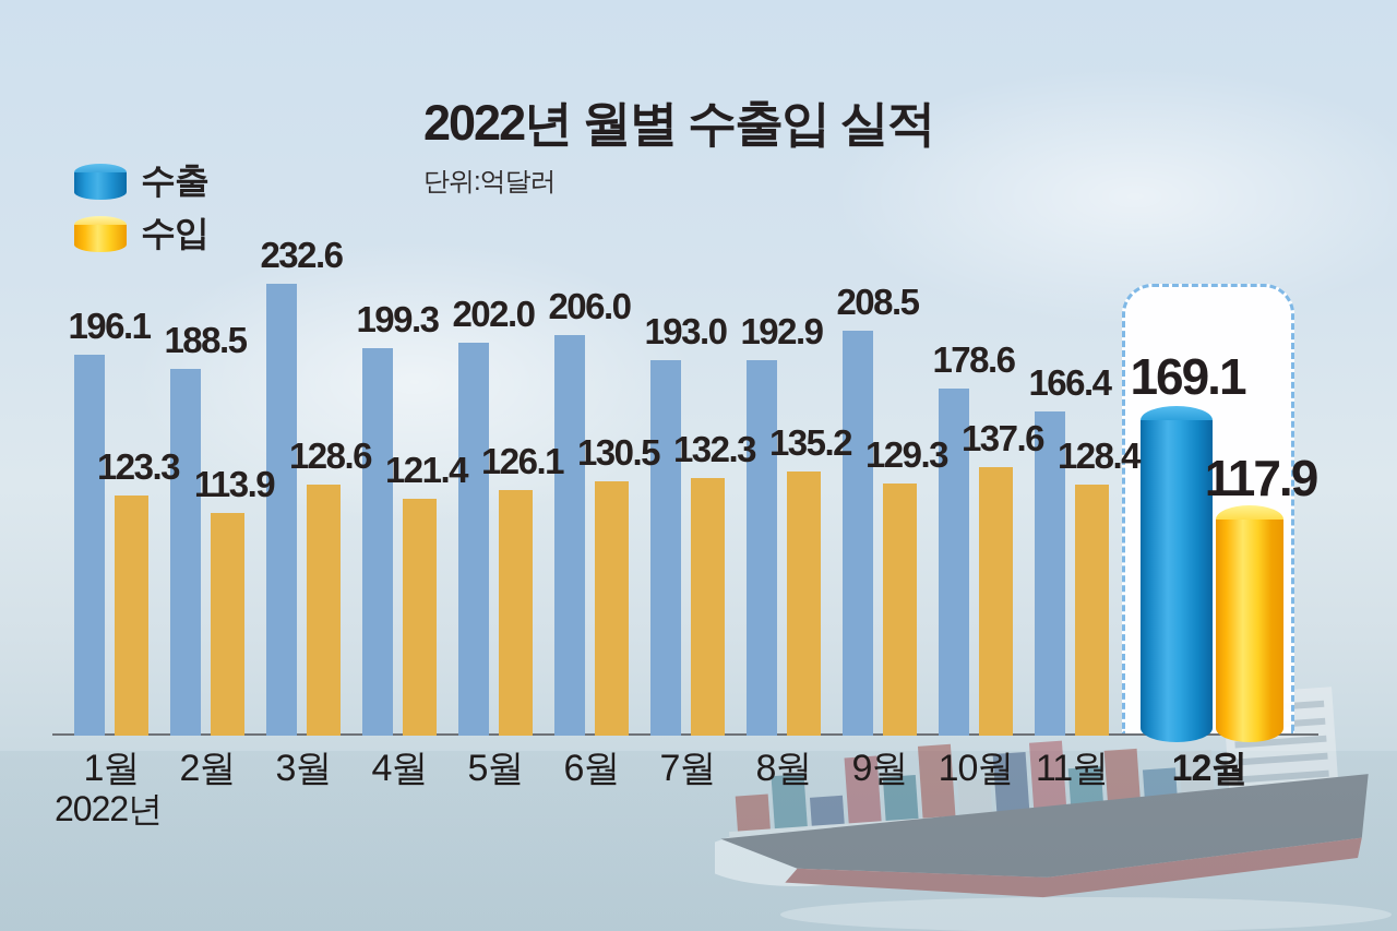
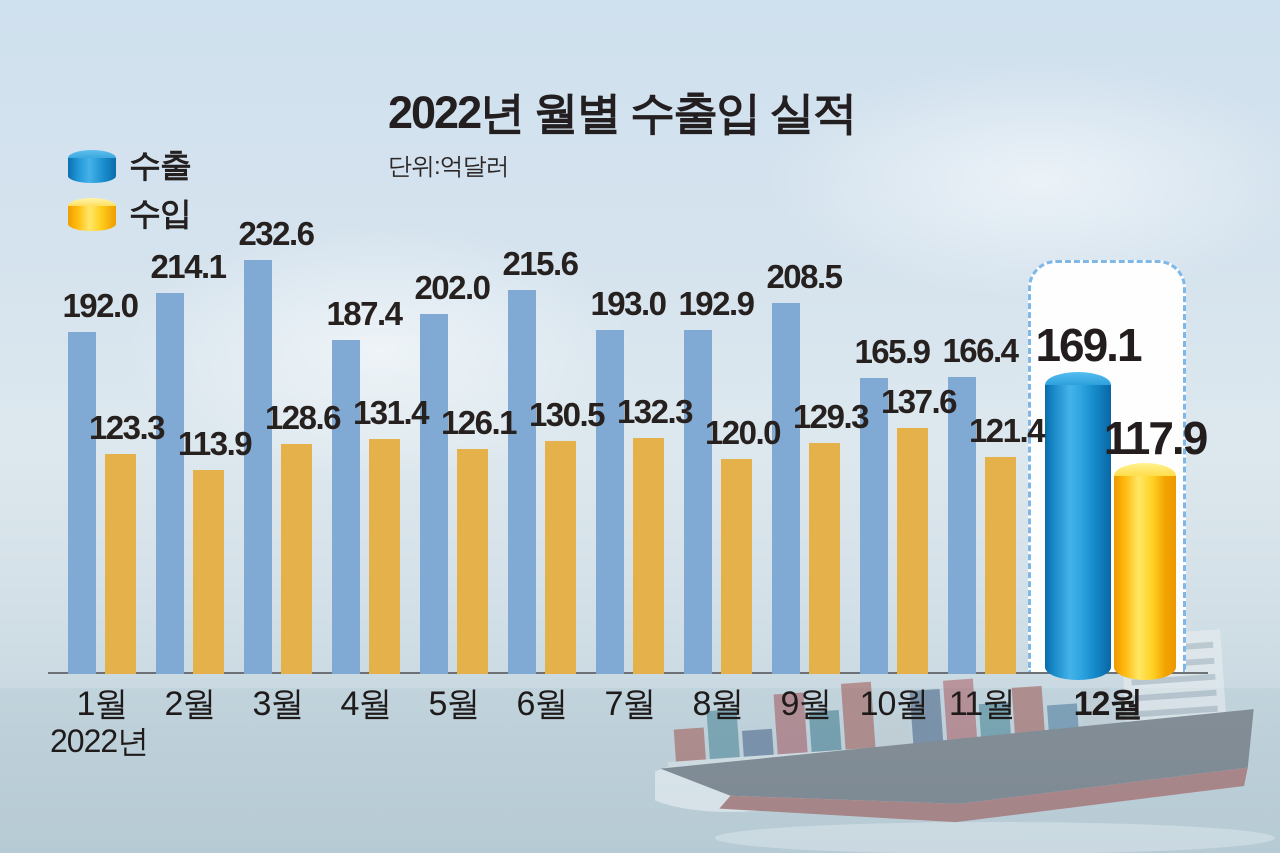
수출/1월: 196.1 -> 192.0
수출/2월: 188.5 -> 214.1
수출/4월: 199.3 -> 187.4
수입/4월: 121.4 -> 131.4
수출/6월: 206.0 -> 215.6
수입/8월: 135.2 -> 120.0
수출/10월: 178.6 -> 165.9
수입/11월: 128.4 -> 121.4
